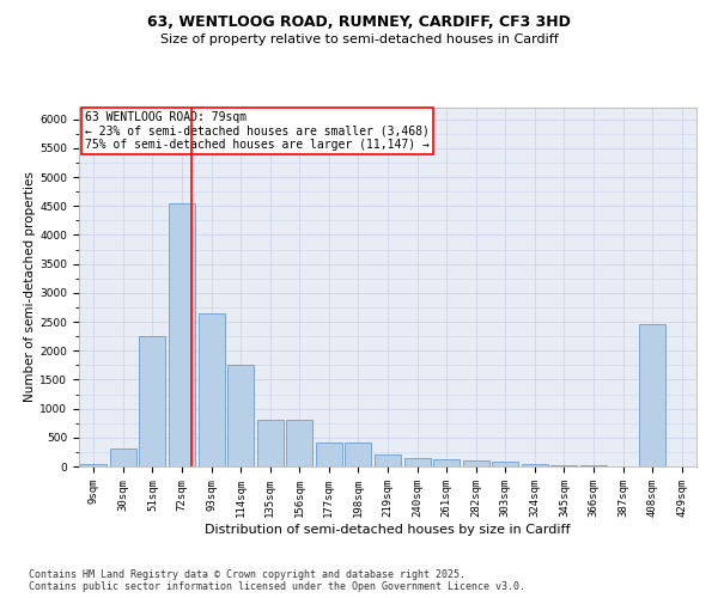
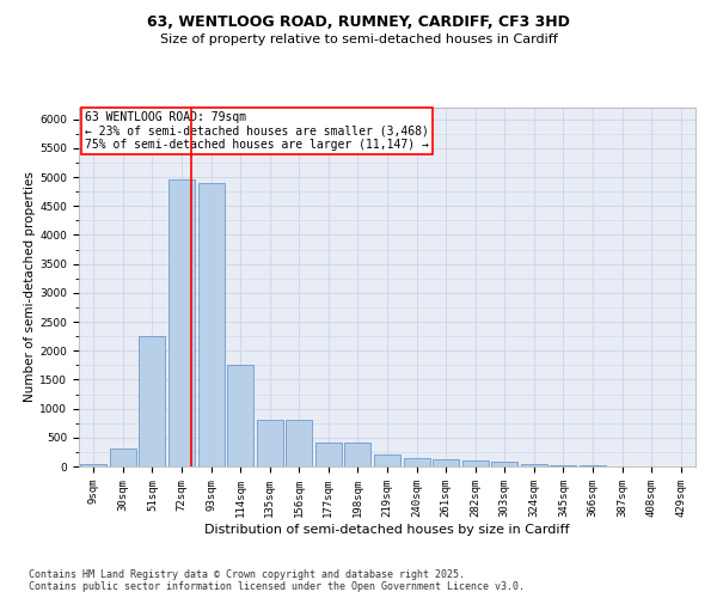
72sqm: 4550 -> 4960
93sqm: 2650 -> 4900
408sqm: 2450 -> 0
